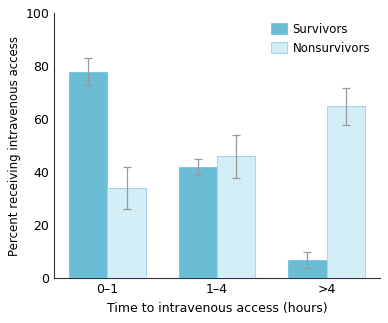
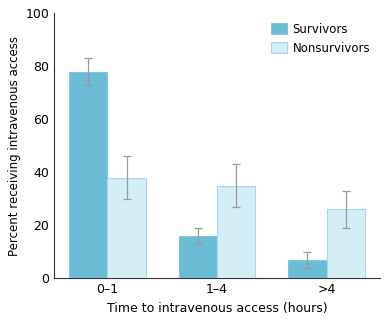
Nonsurvivors/0–1: 34 -> 38
Survivors/1–4: 42 -> 16
Nonsurvivors/1–4: 46 -> 35
Nonsurvivors/>4: 65 -> 26
